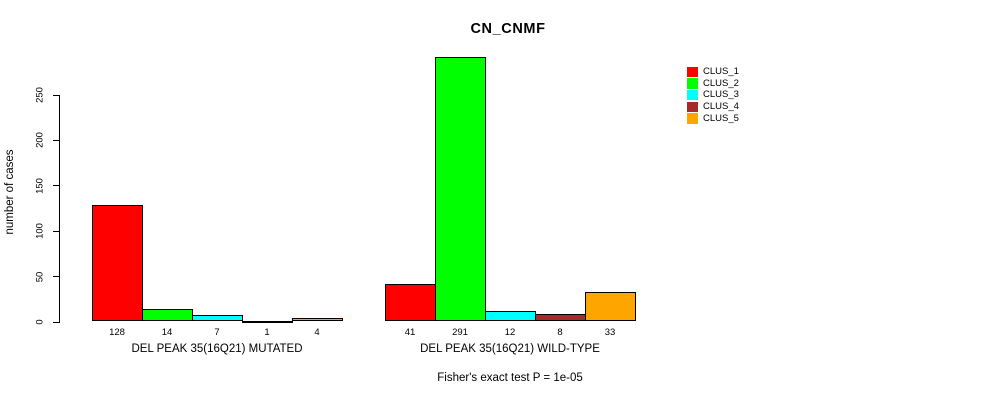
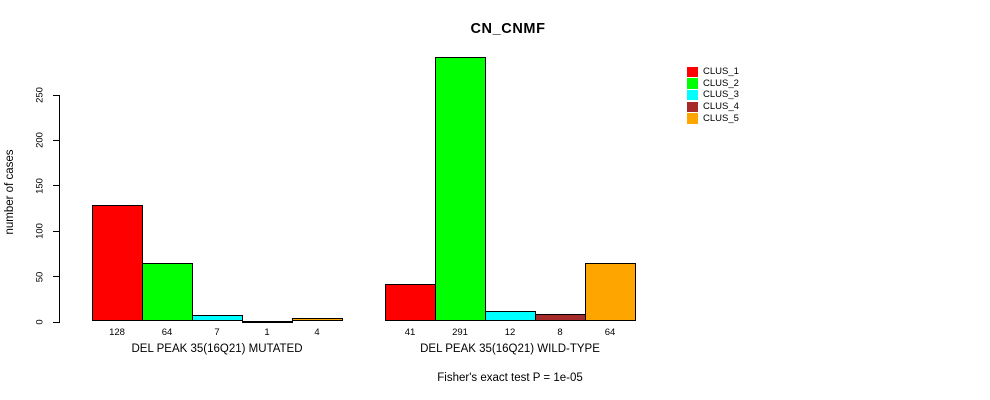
CLUS_2/DEL PEAK 35(16Q21) MUTATED: 14 -> 64
CLUS_5/DEL PEAK 35(16Q21) WILD-TYPE: 33 -> 64
